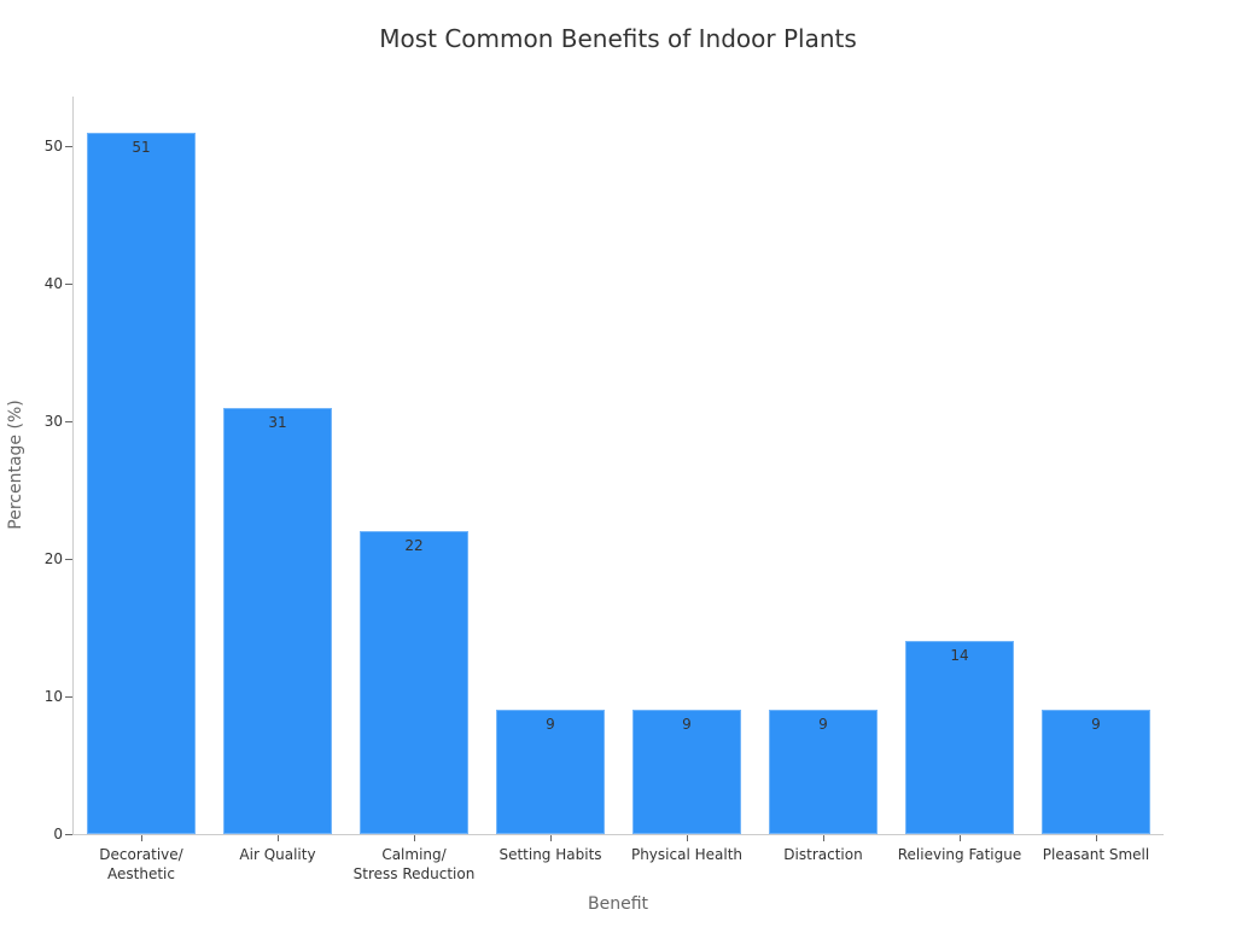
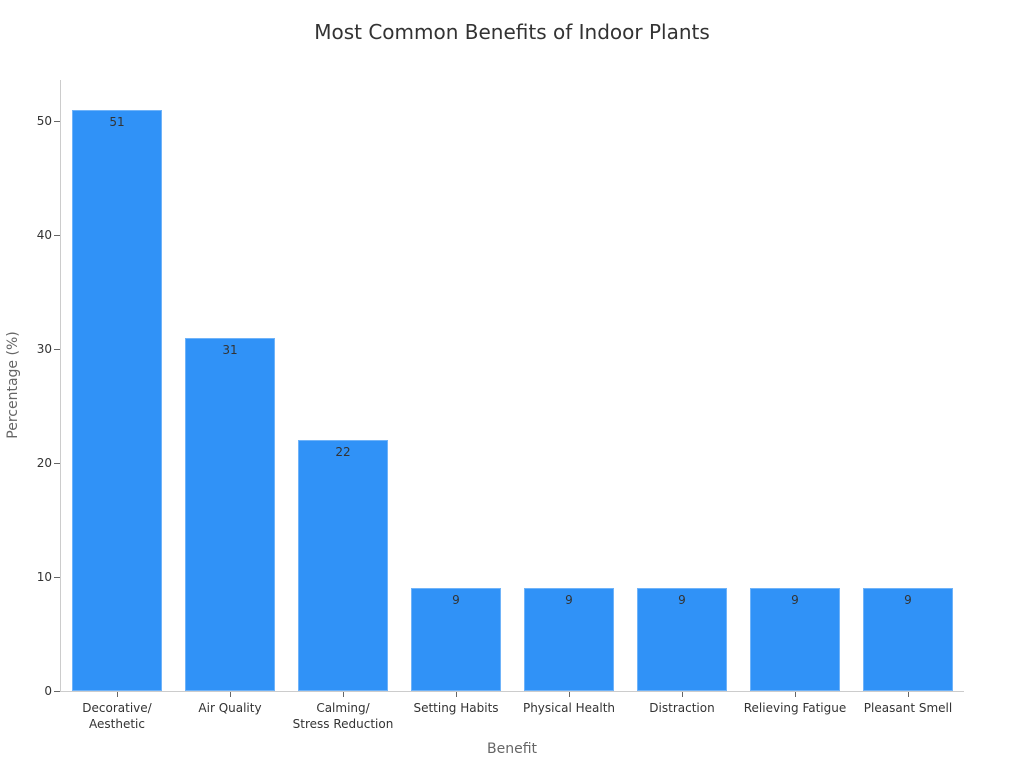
Relieving Fatigue: 14 -> 9
